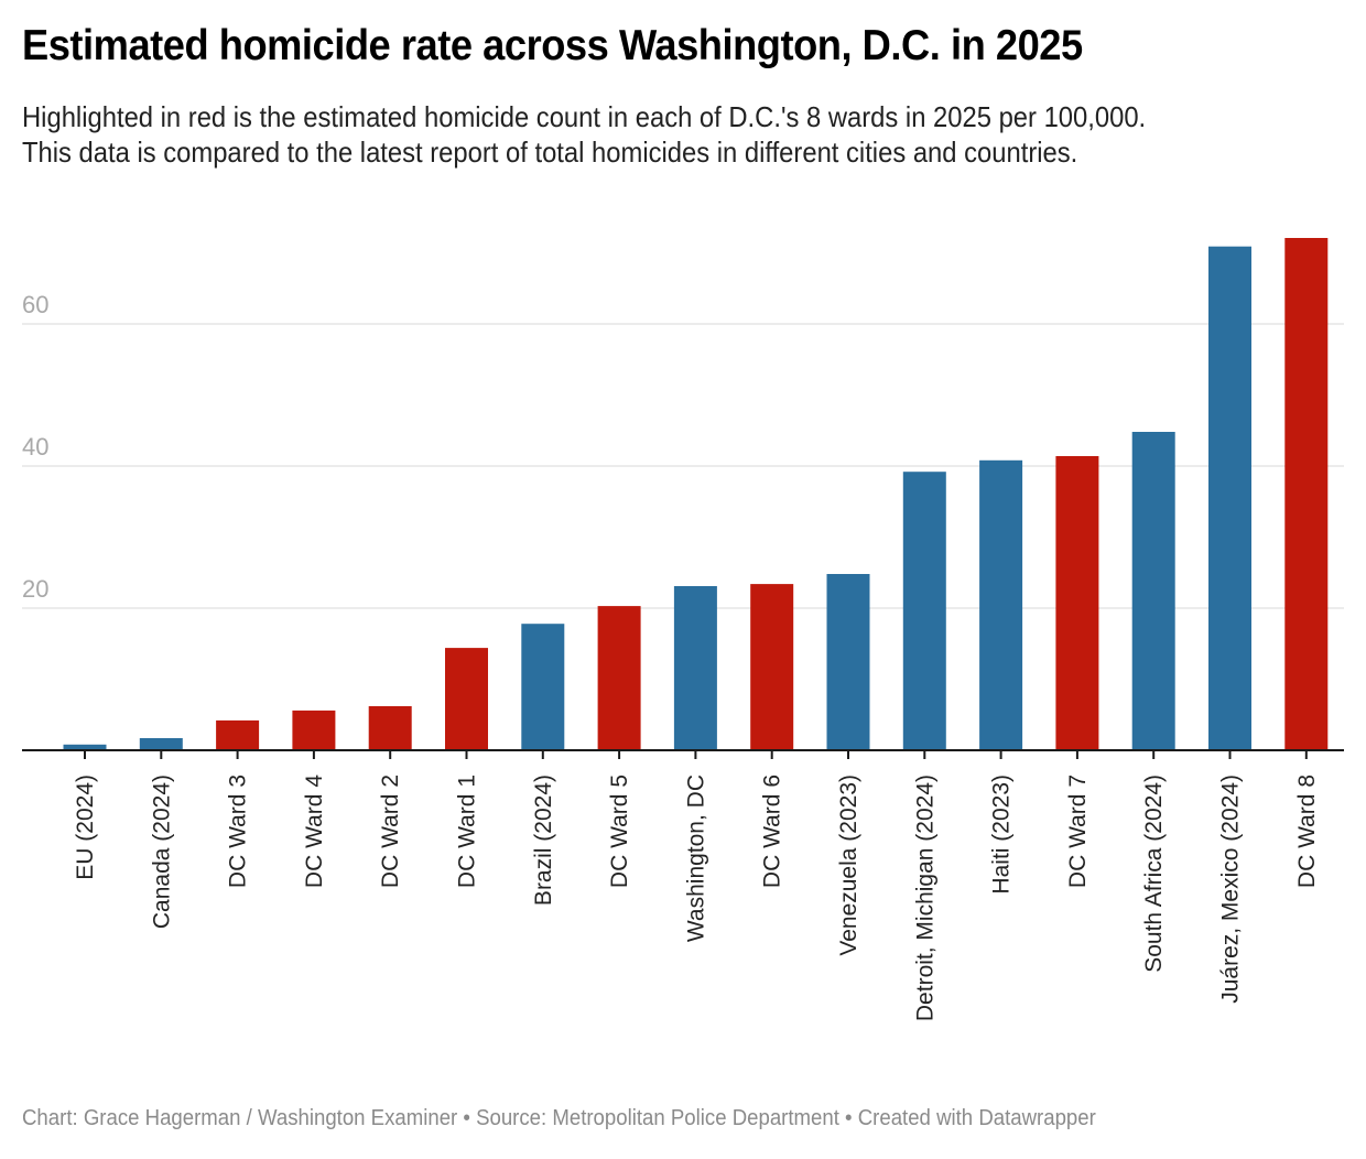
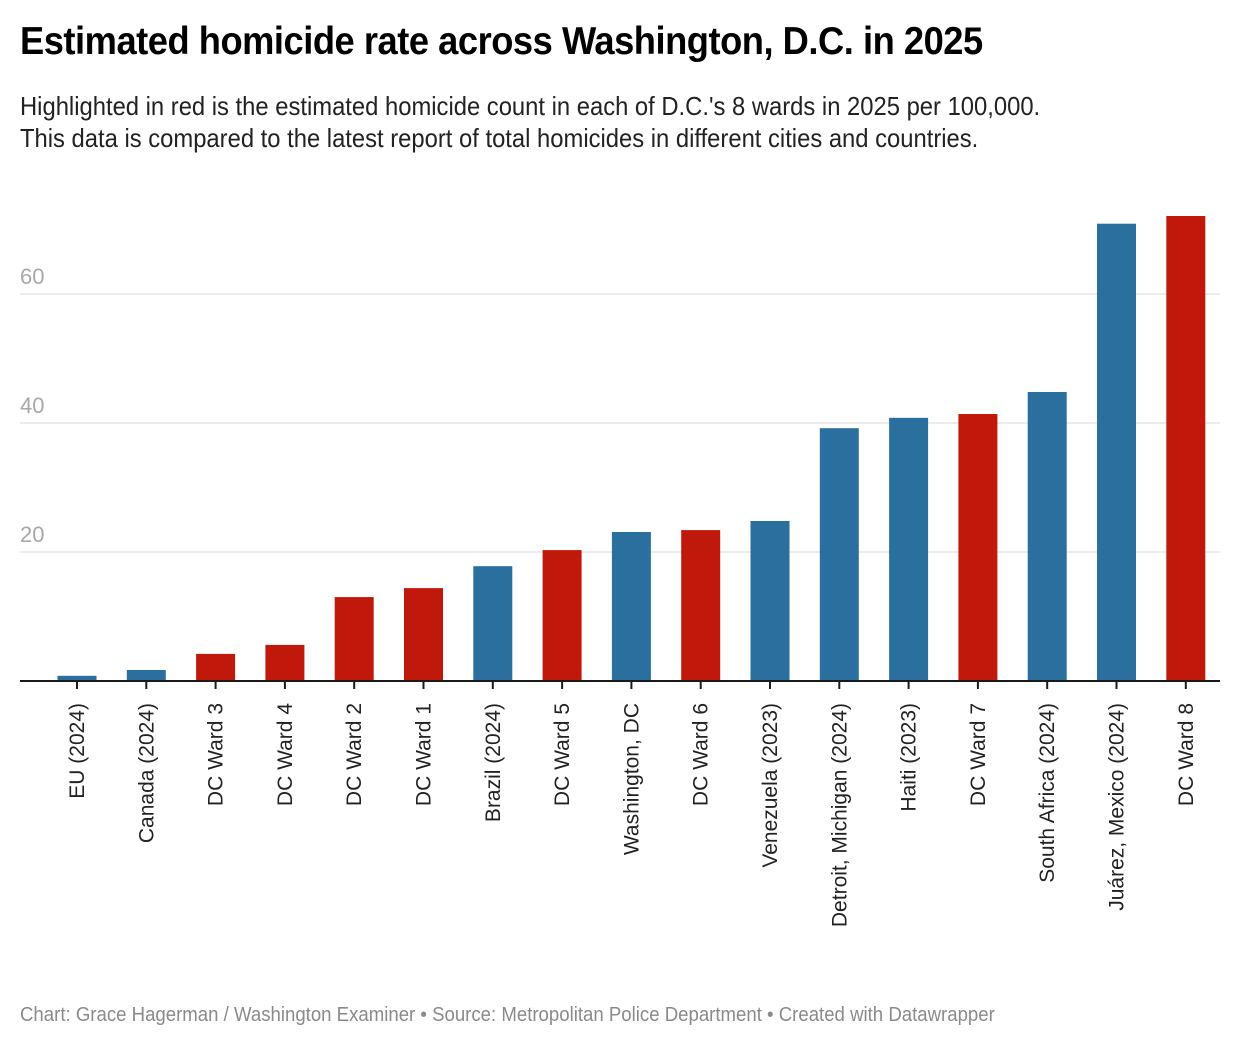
DC Ward 2: 6 -> 13
